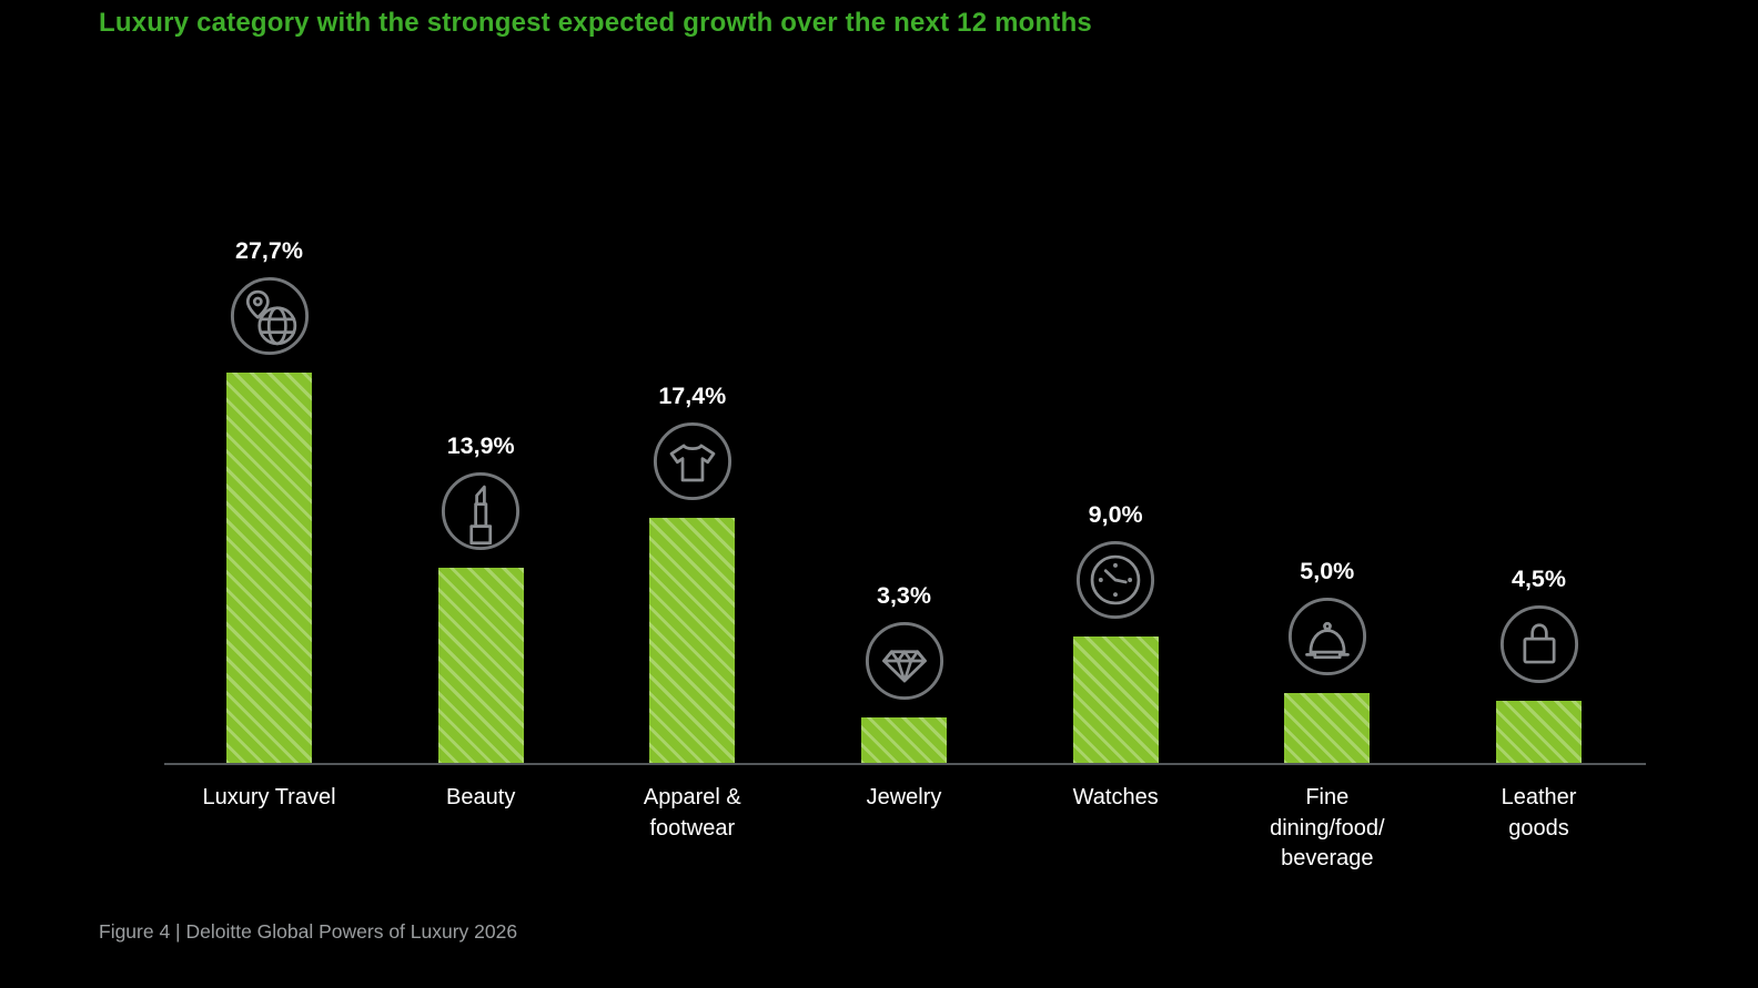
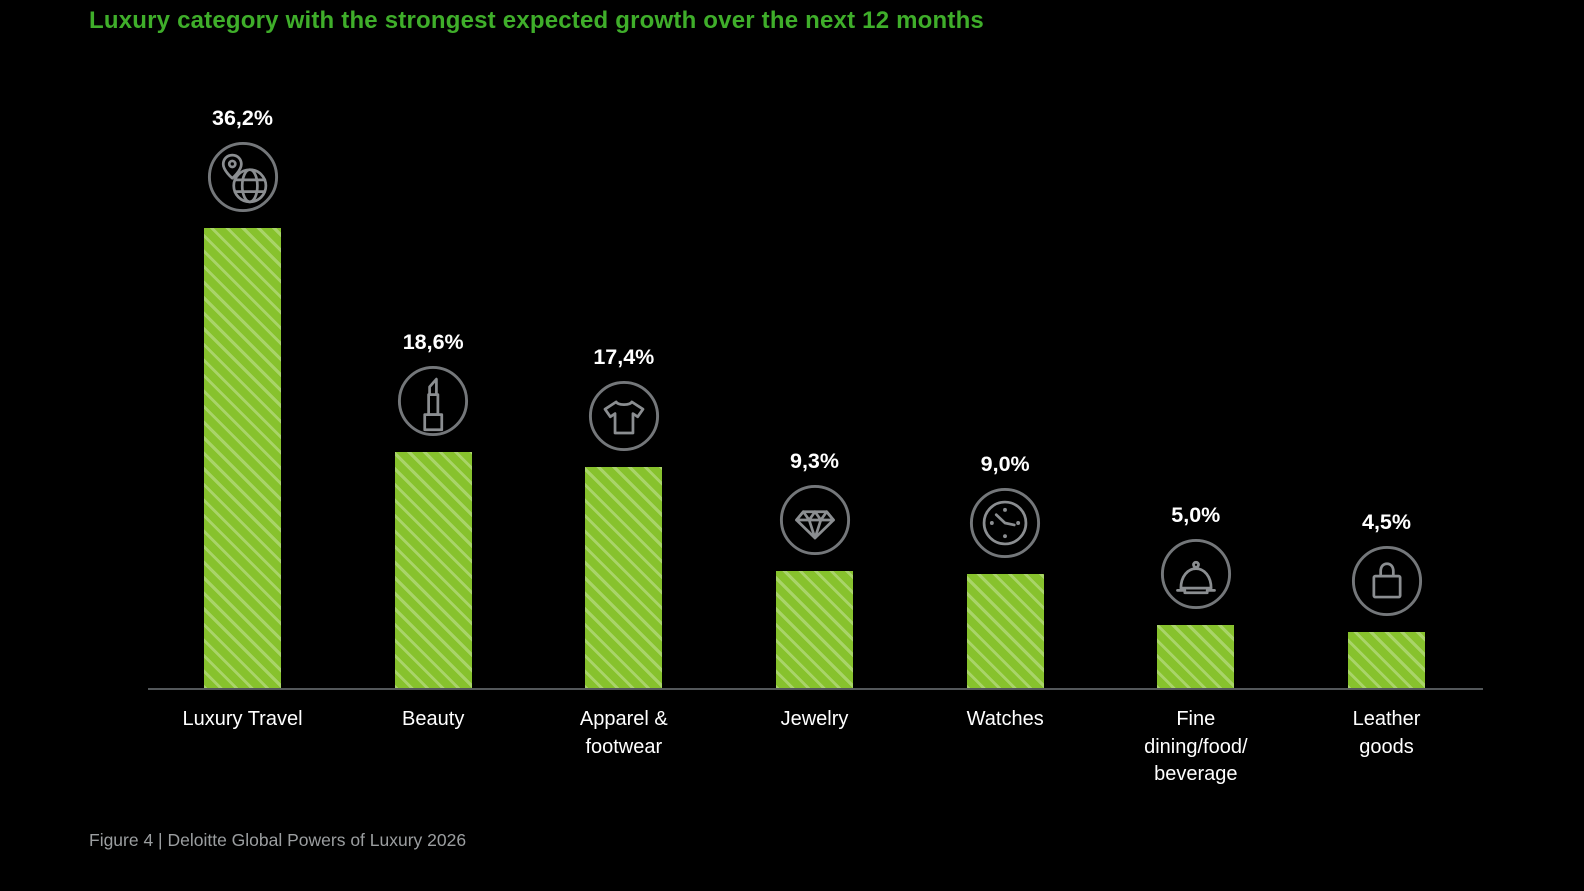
Luxury Travel: 27,7% -> 36,2%
Beauty: 13,9% -> 18,6%
Jewelry: 3,3% -> 9,3%
